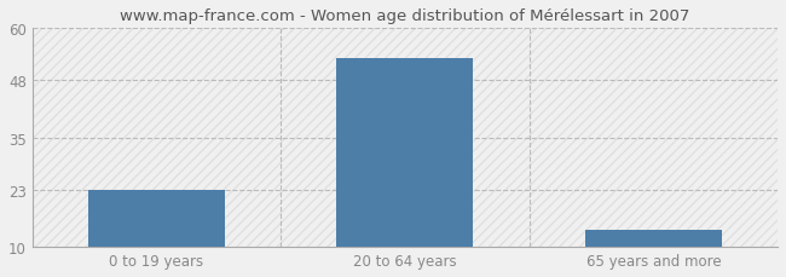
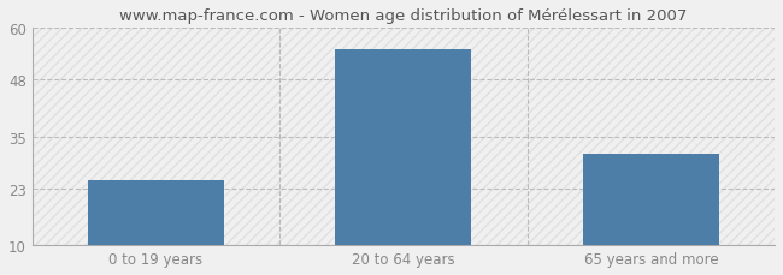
0 to 19 years: 23 -> 25
20 to 64 years: 53 -> 55
65 years and more: 14 -> 31
